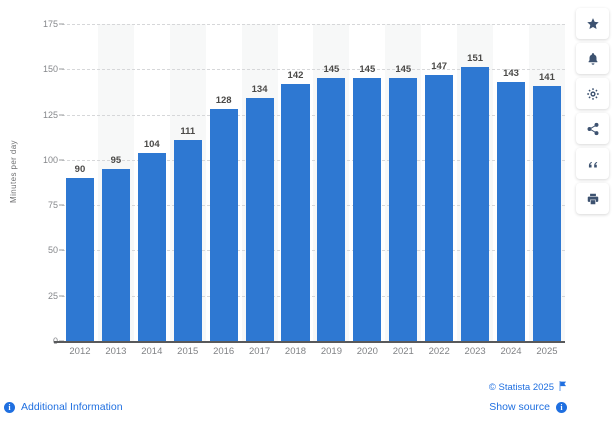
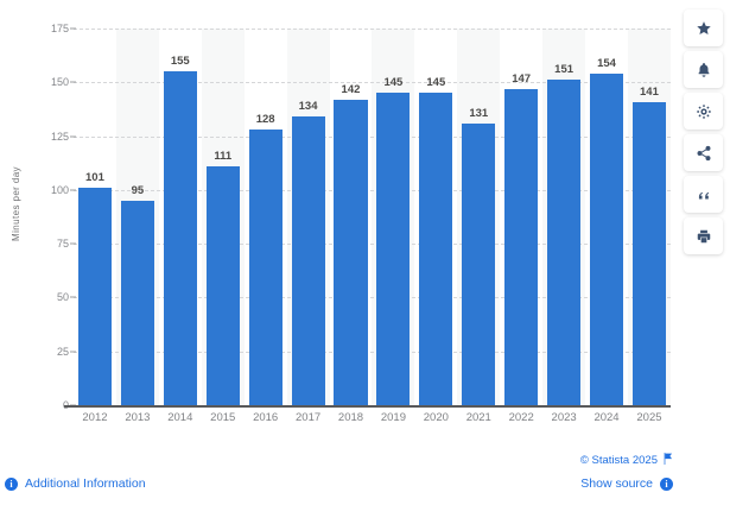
2012: 90 -> 101
2014: 104 -> 155
2021: 145 -> 131
2024: 143 -> 154
